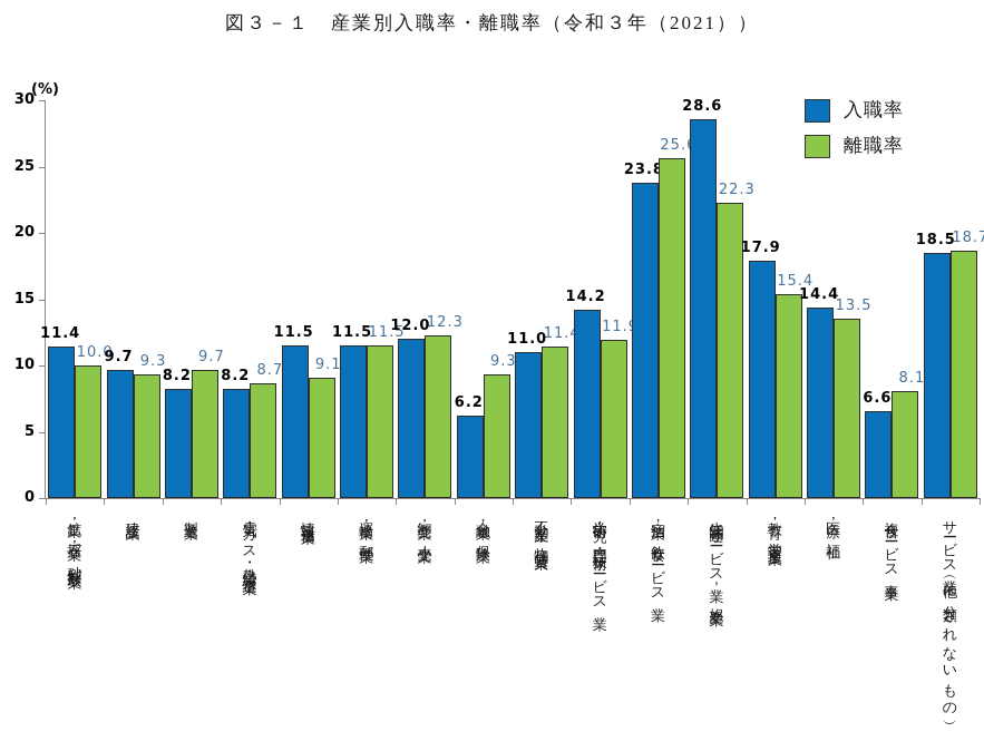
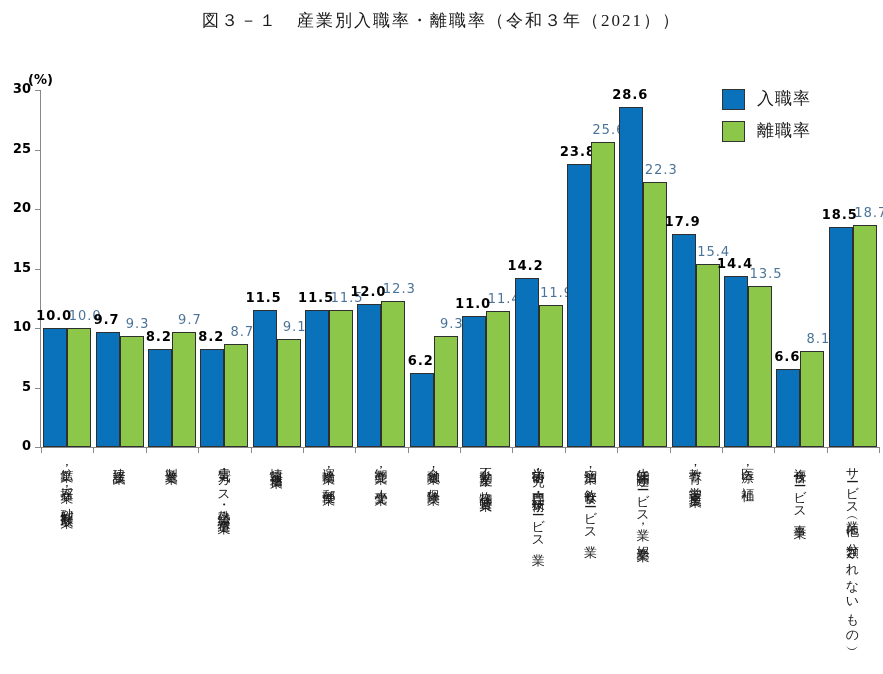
入職率/鉱業，採石業，砂利採取業: 11.4 -> 10.0
